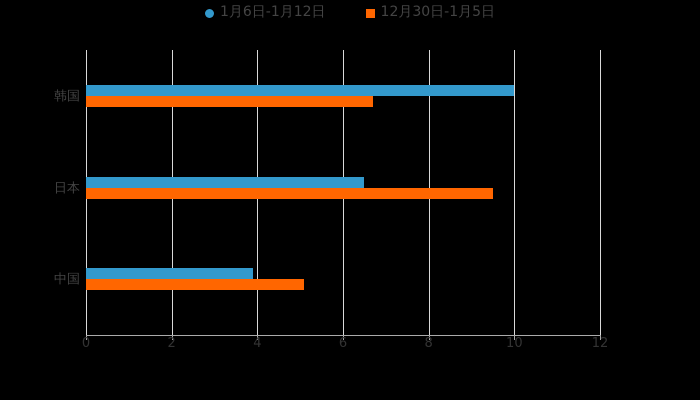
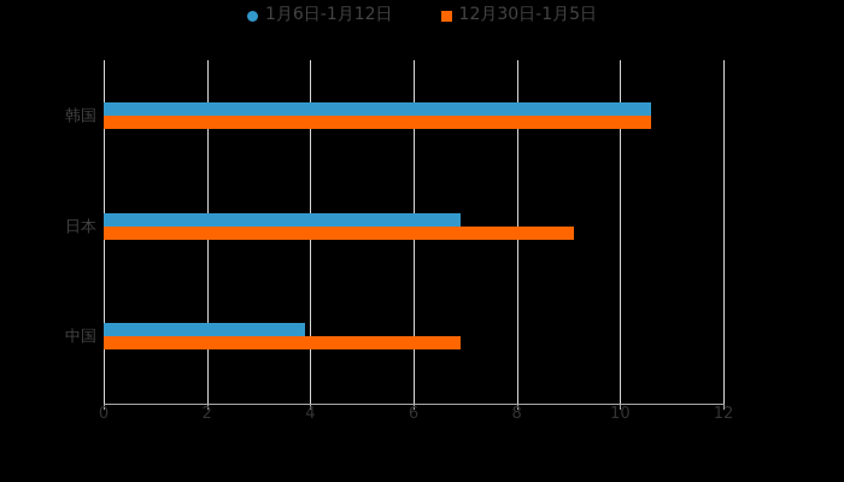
1月6日-1月12日/韩国: 10.0 -> 10.6
12月30日-1月5日/韩国: 6.7 -> 10.6
1月6日-1月12日/日本: 6.5 -> 6.9
12月30日-1月5日/日本: 9.5 -> 9.1
12月30日-1月5日/中国: 5.1 -> 6.9
